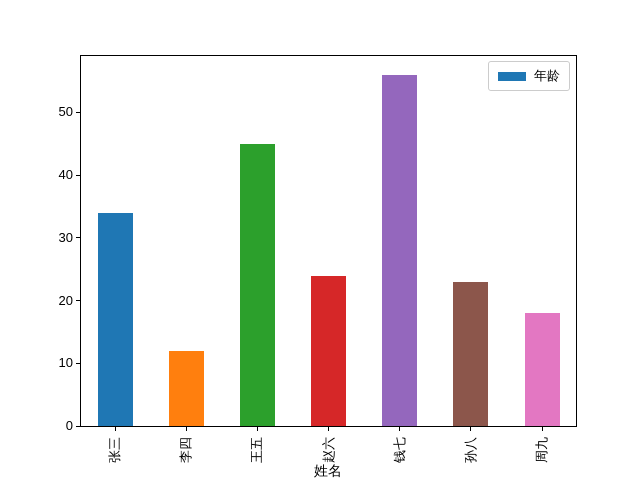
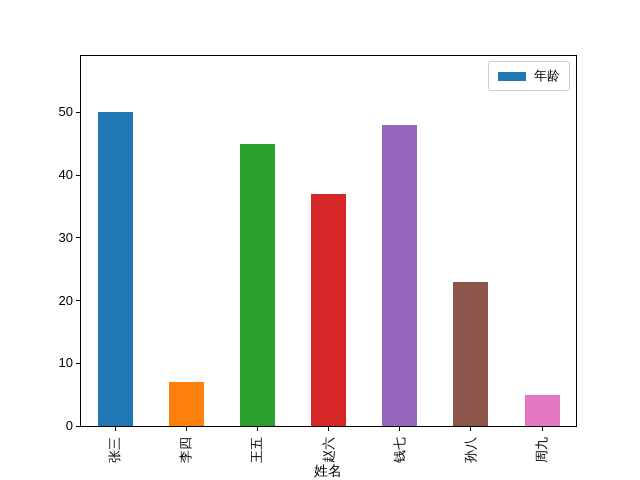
张三: 34 -> 50
李四: 12 -> 7
赵六: 24 -> 37
钱七: 56 -> 48
周九: 18 -> 5
